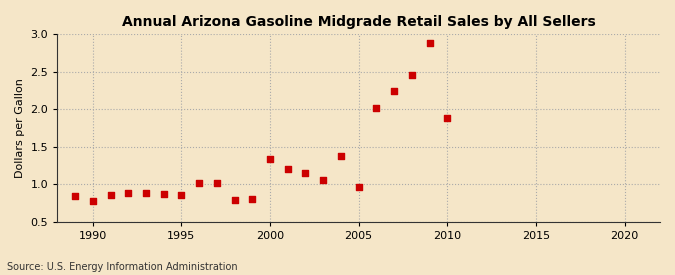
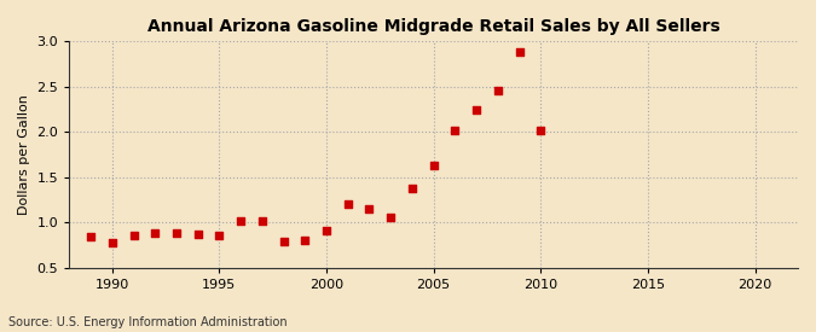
2000: 1.34 -> 0.91
2005: 0.96 -> 1.63
2010: 1.88 -> 2.02
